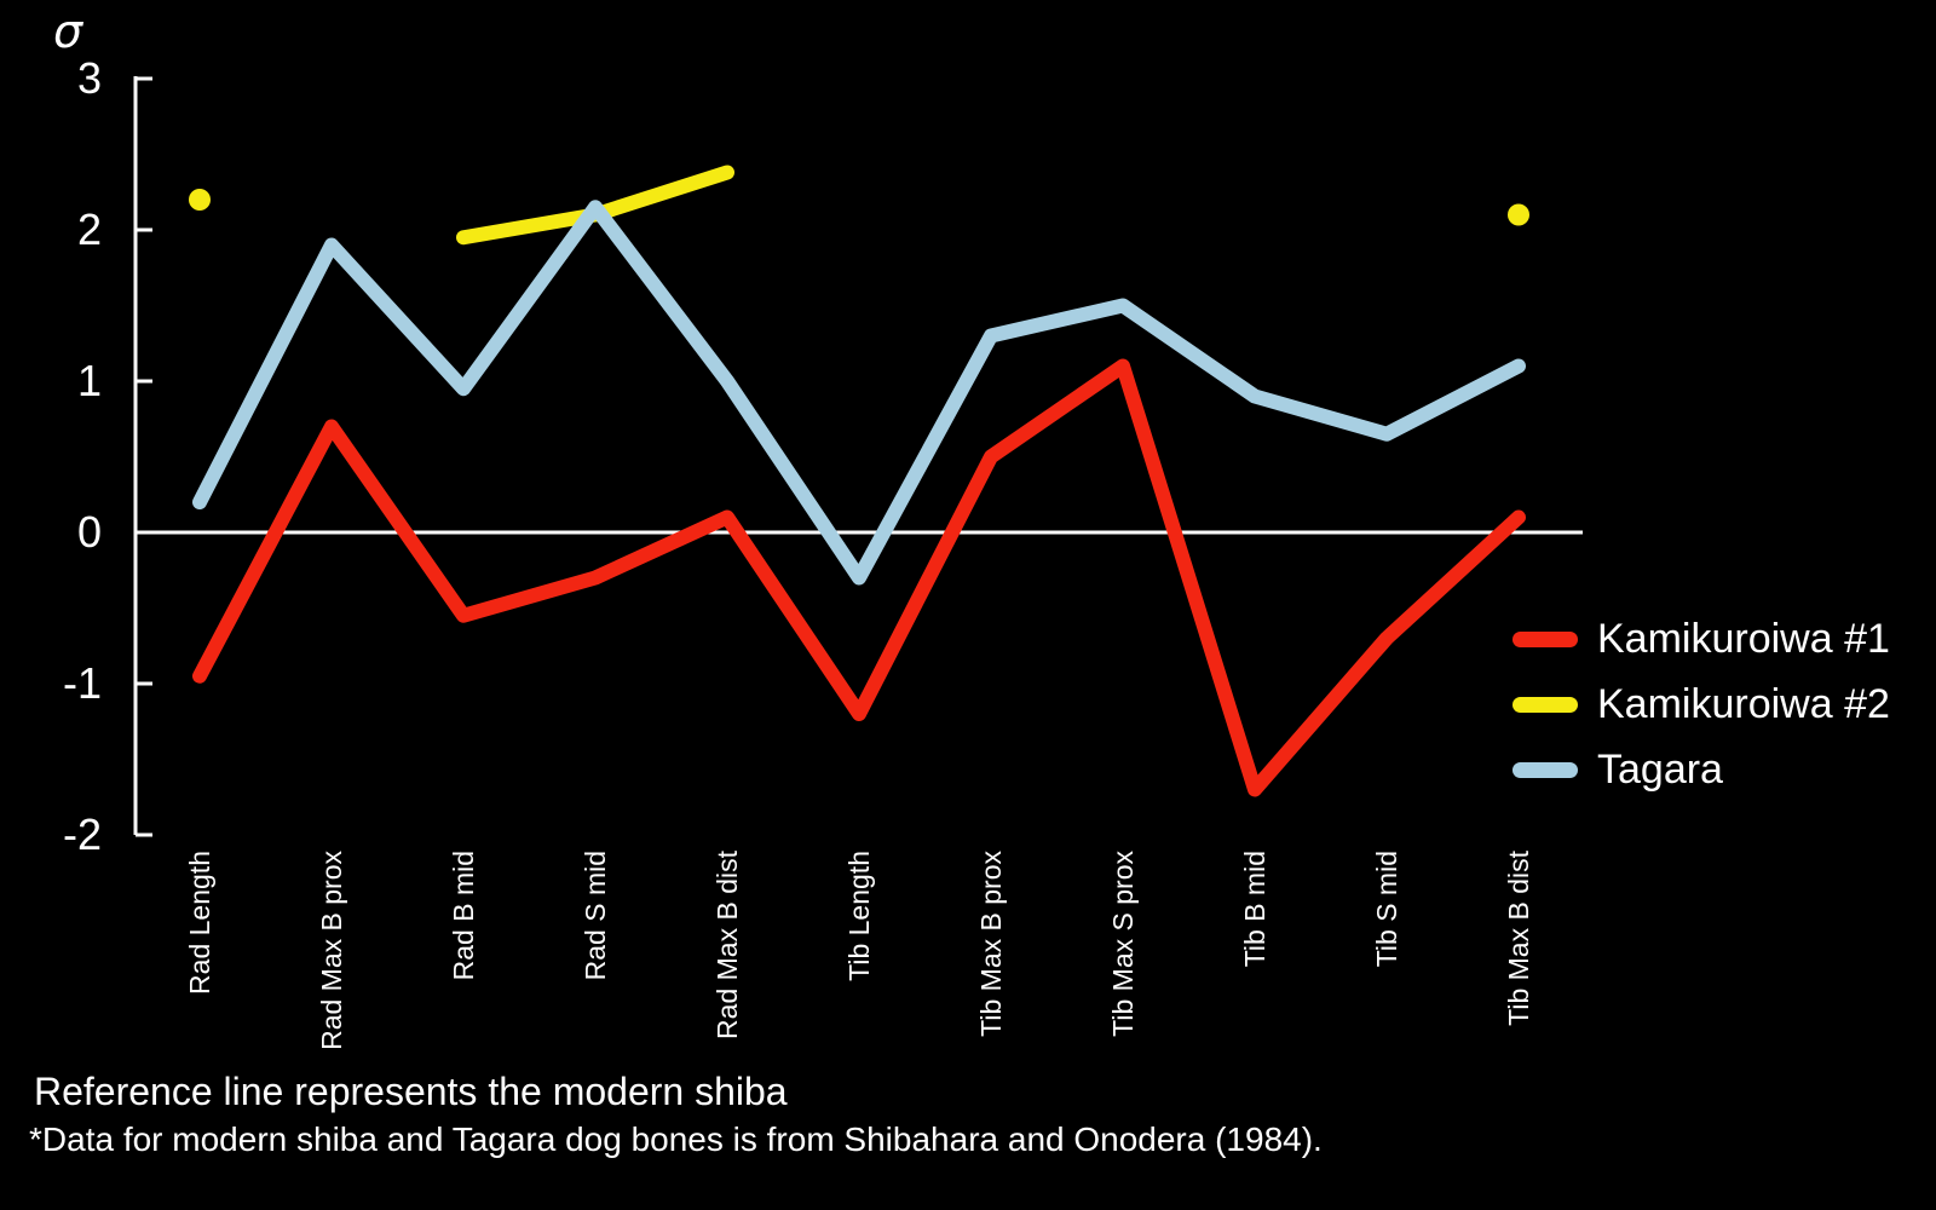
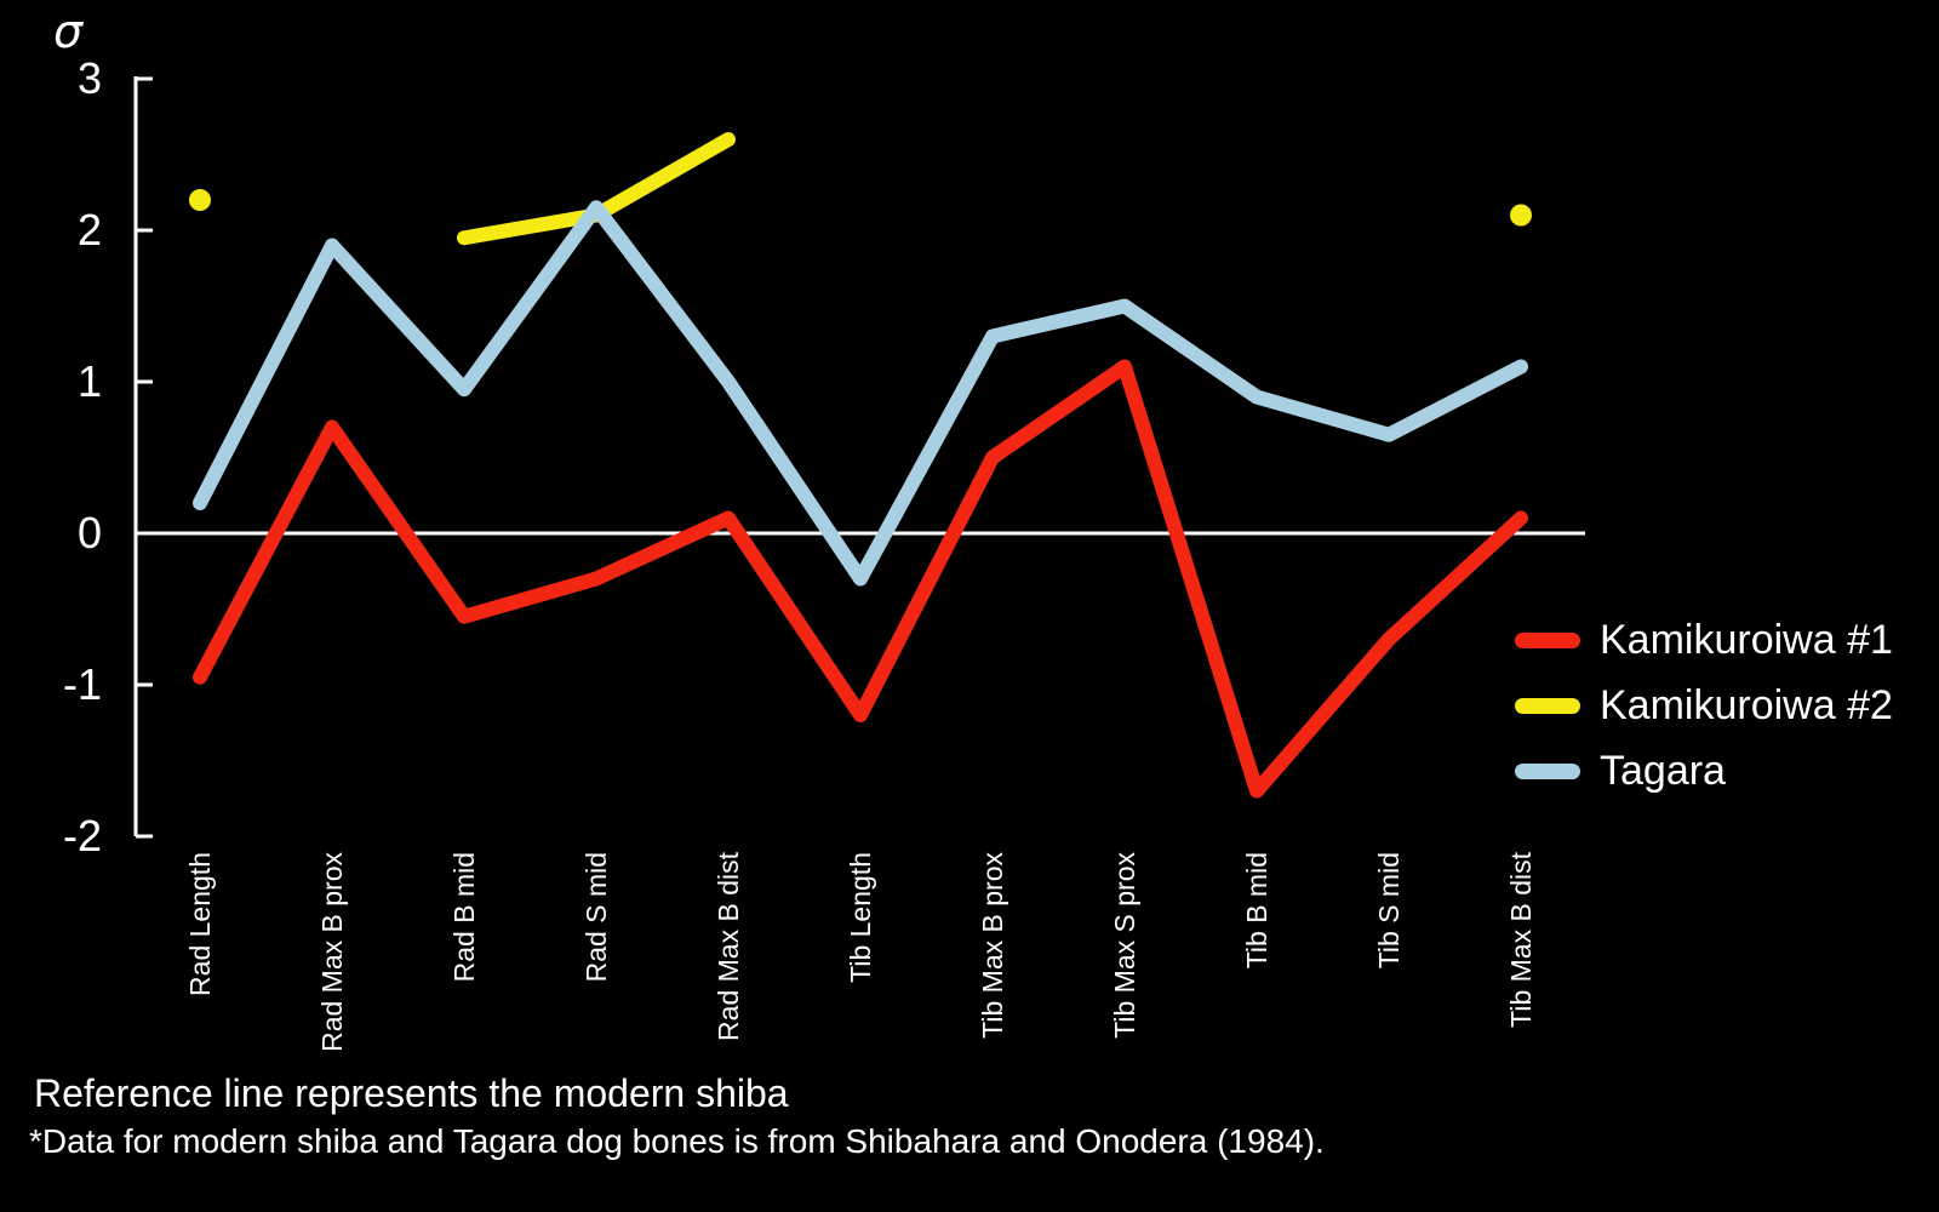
Kamikuroiwa #2/Rad Max B dist: 2.38 -> 2.60
